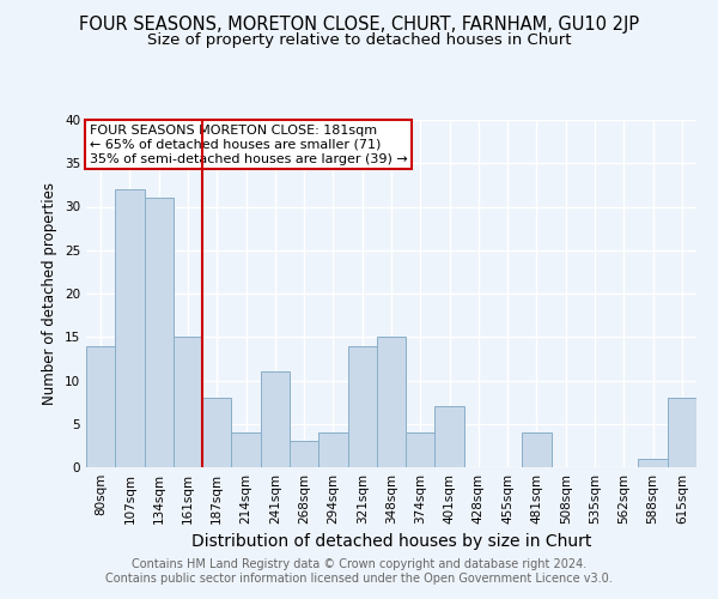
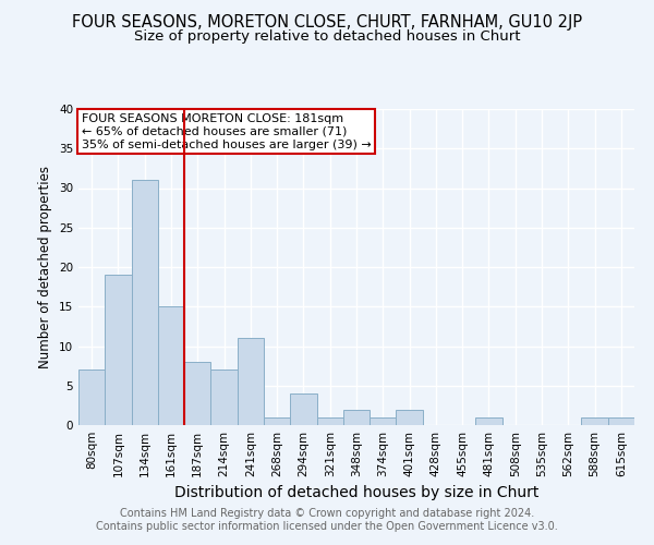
80sqm: 14 -> 7
107sqm: 32 -> 19
214sqm: 4 -> 7
268sqm: 3 -> 1
321sqm: 14 -> 1
348sqm: 15 -> 2
374sqm: 4 -> 1
401sqm: 7 -> 2
481sqm: 4 -> 1
615sqm: 8 -> 1
